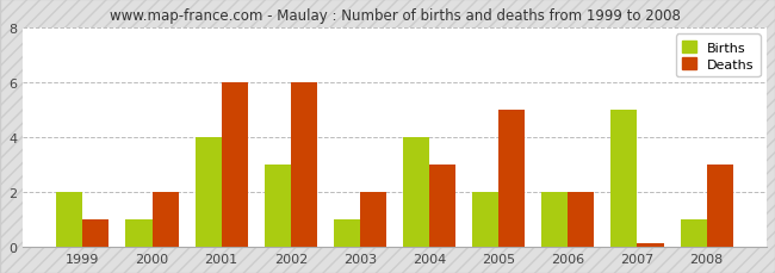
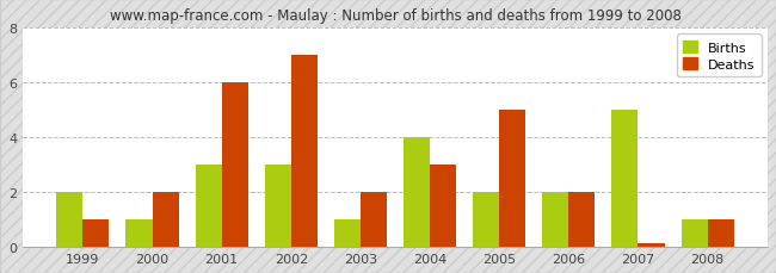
Births/2001: 4 -> 3
Deaths/2002: 6.00 -> 7.00
Deaths/2008: 3.00 -> 1.00
